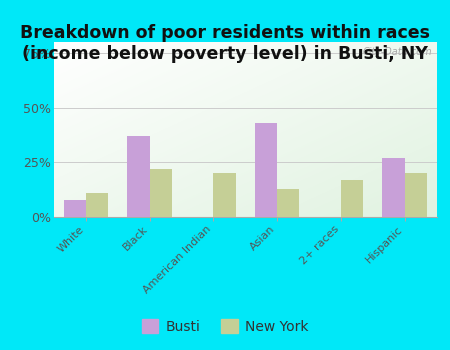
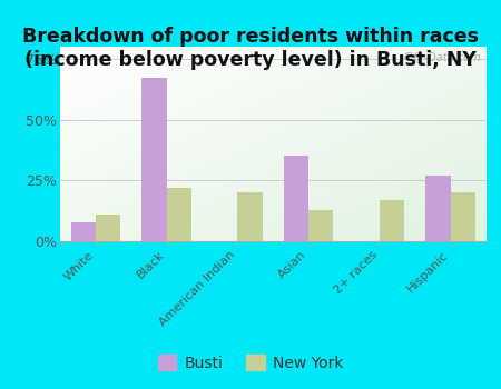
Busti/Black: 37% -> 67%
Busti/Asian: 43% -> 35%
